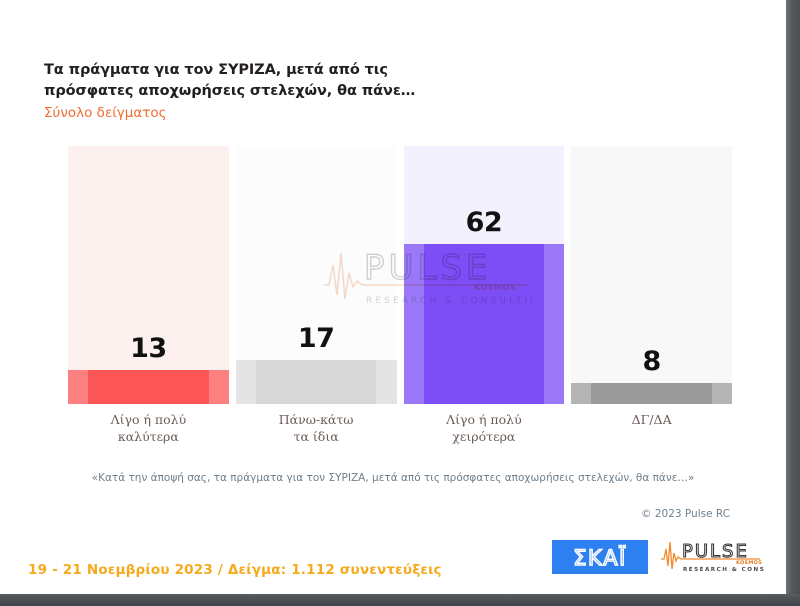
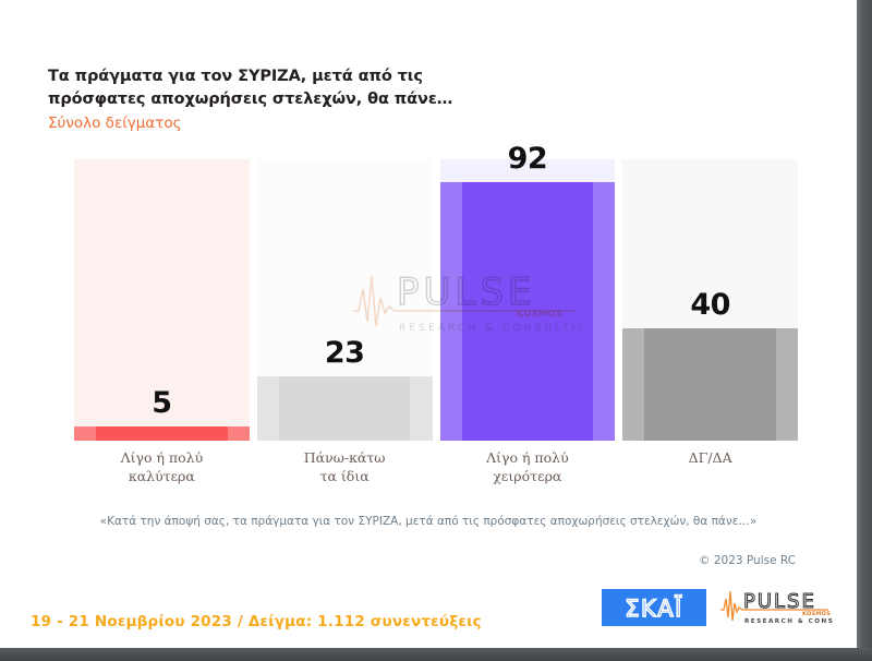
Λίγο ή πολύ καλύτερα: 13 -> 5
Πάνω-κάτω τα ίδια: 17 -> 23
Λίγο ή πολύ χειρότερα: 62 -> 92
ΔΓ/ΔΑ: 8 -> 40
